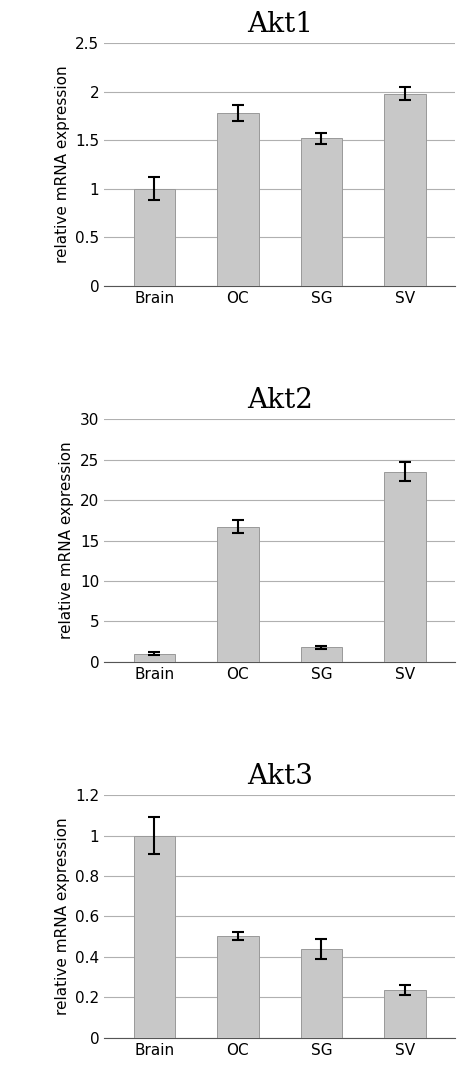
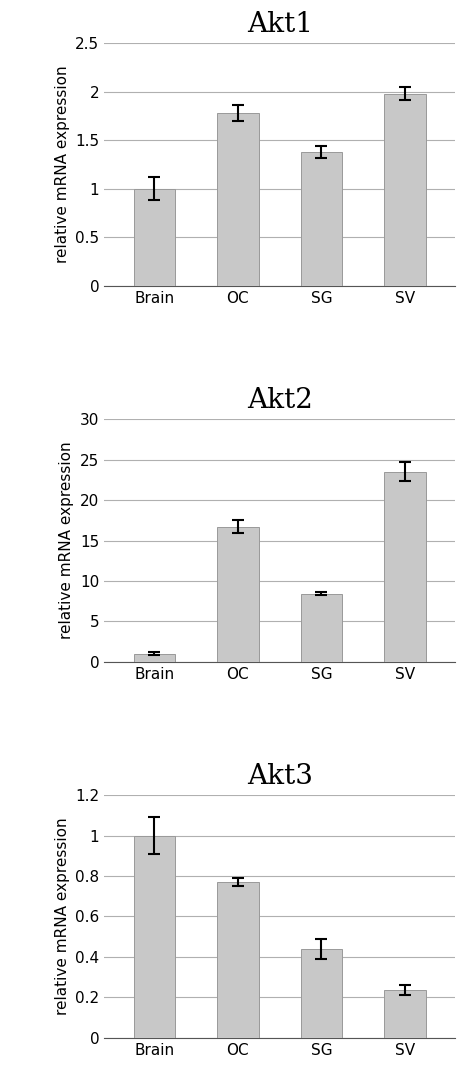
Akt1/SG: 1.52 -> 1.38
Akt2/SG: 1.8 -> 8.4
Akt3/OC: 0.505 -> 0.770
